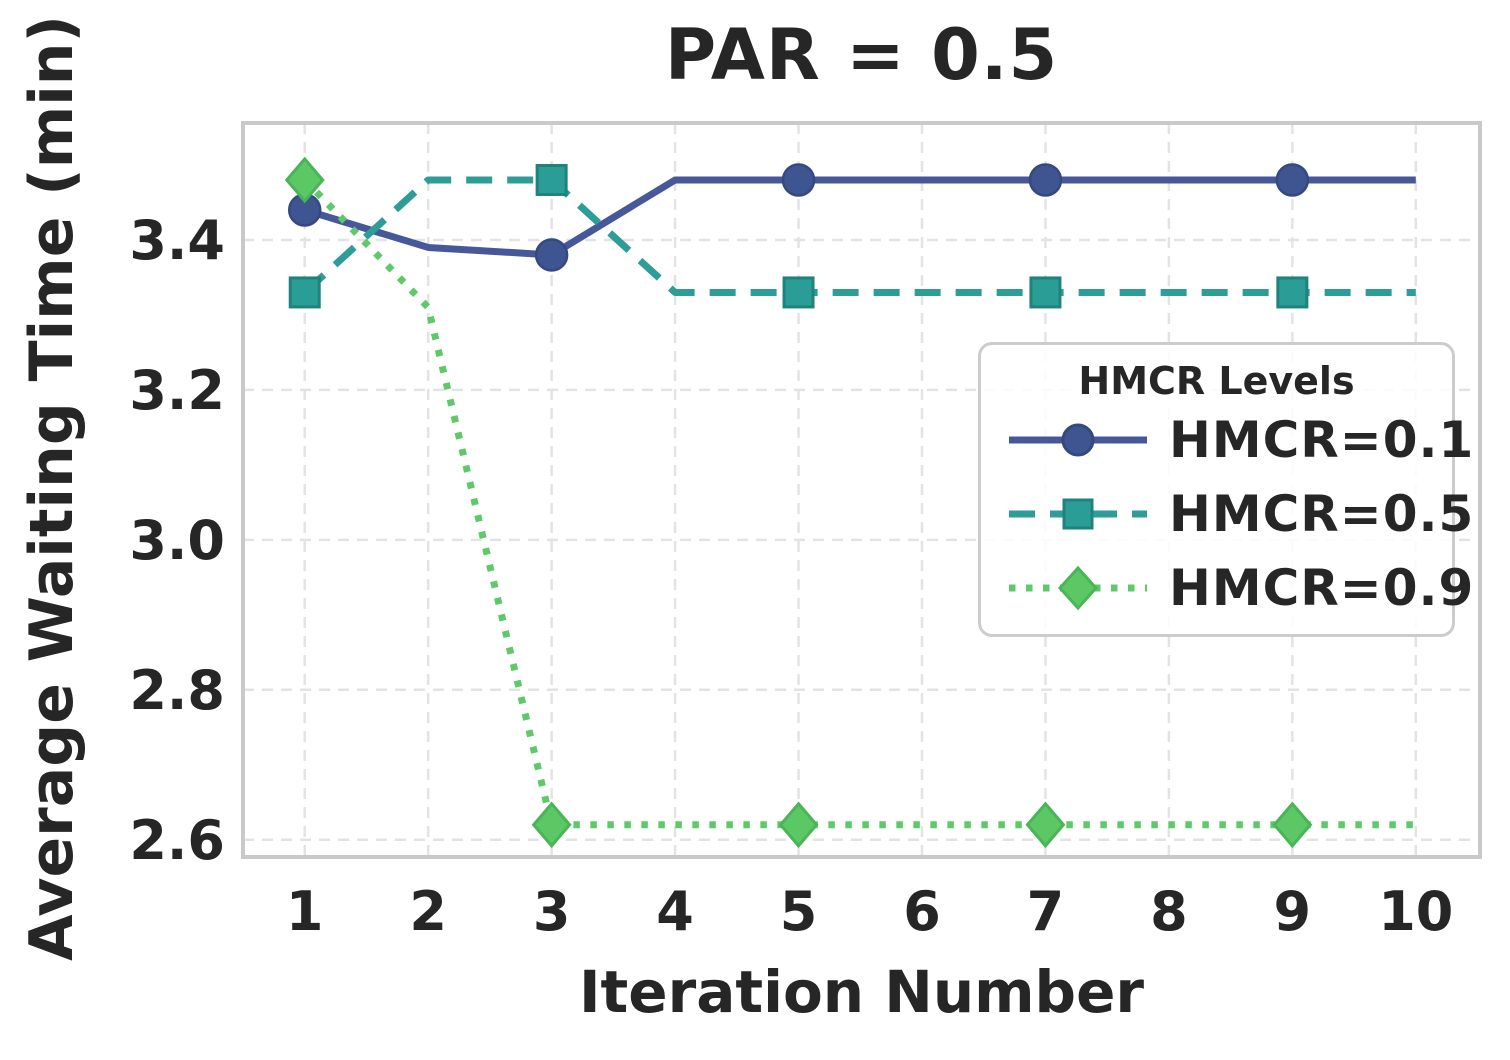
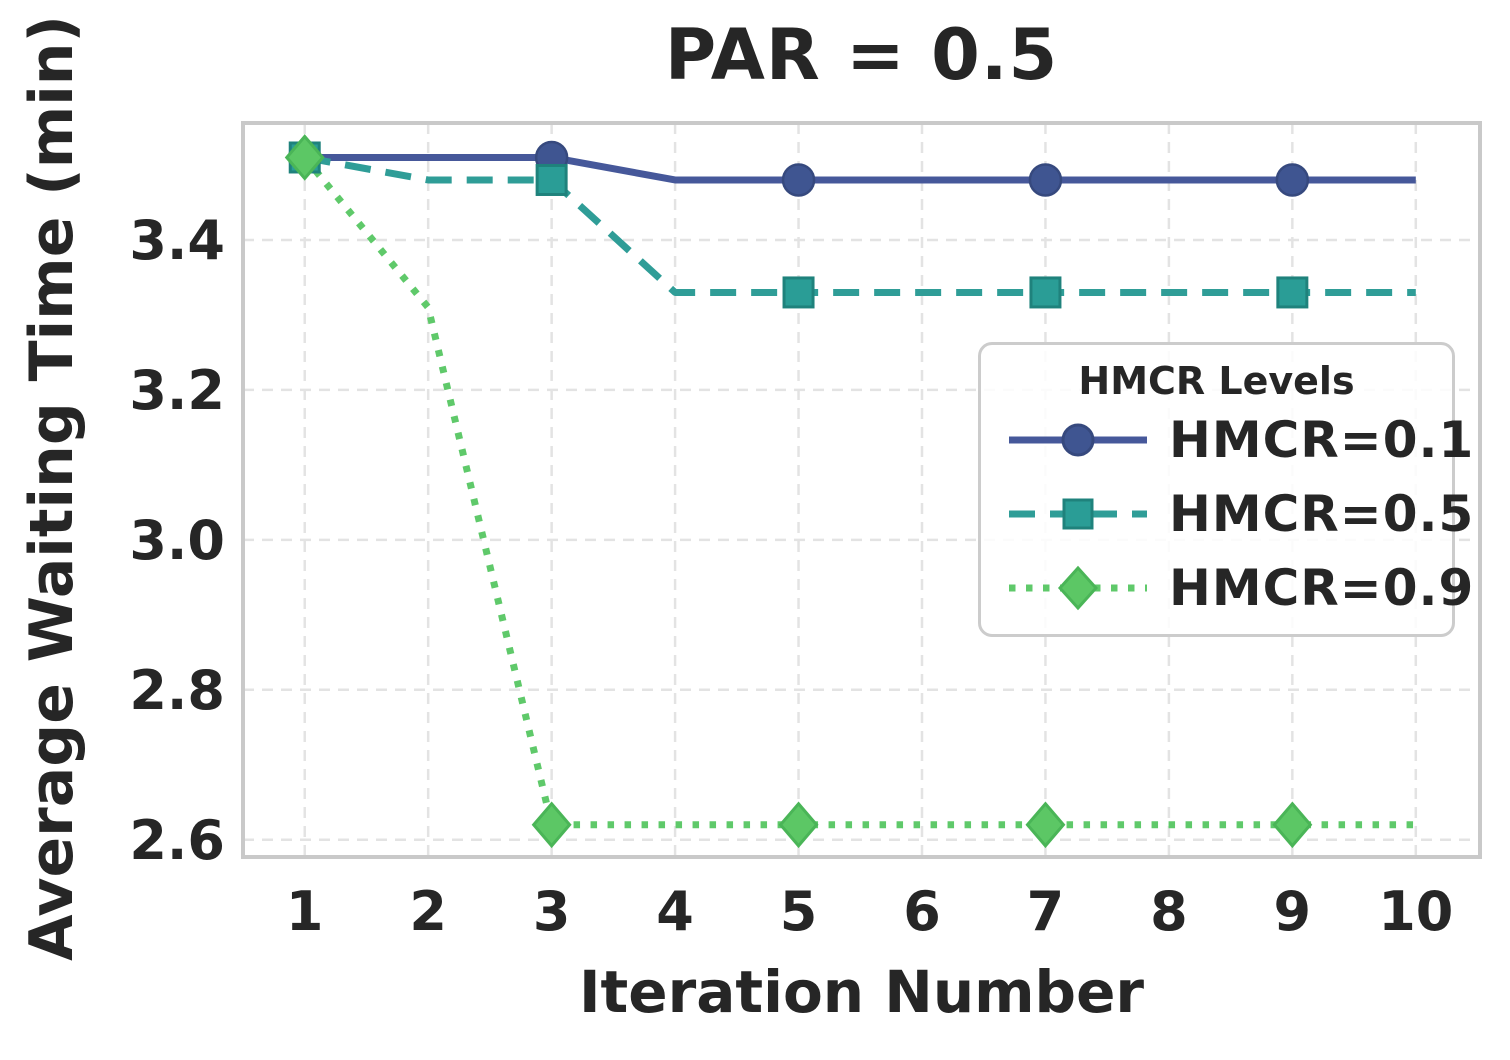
HMCR=0.1/1: 3.44 -> 3.51
HMCR=0.5/1: 3.33 -> 3.51
HMCR=0.9/1: 3.48 -> 3.51
HMCR=0.1/2: 3.39 -> 3.51
HMCR=0.1/3: 3.38 -> 3.51
